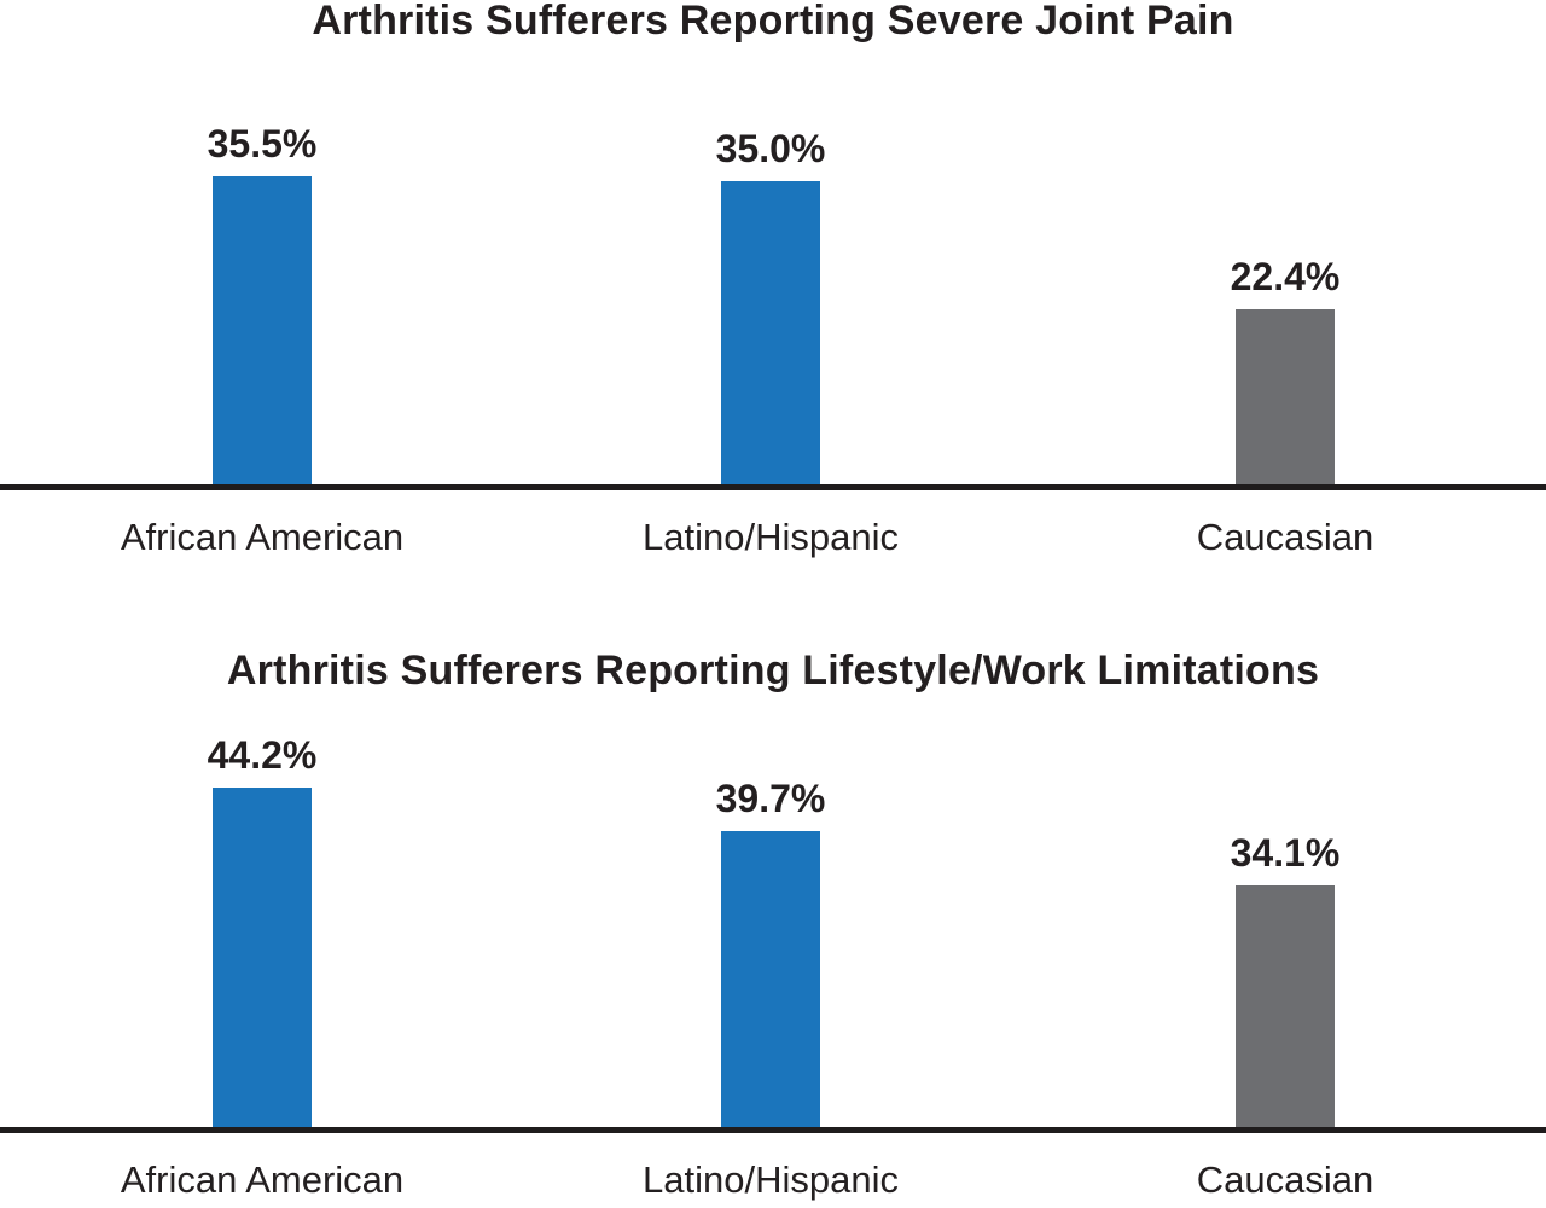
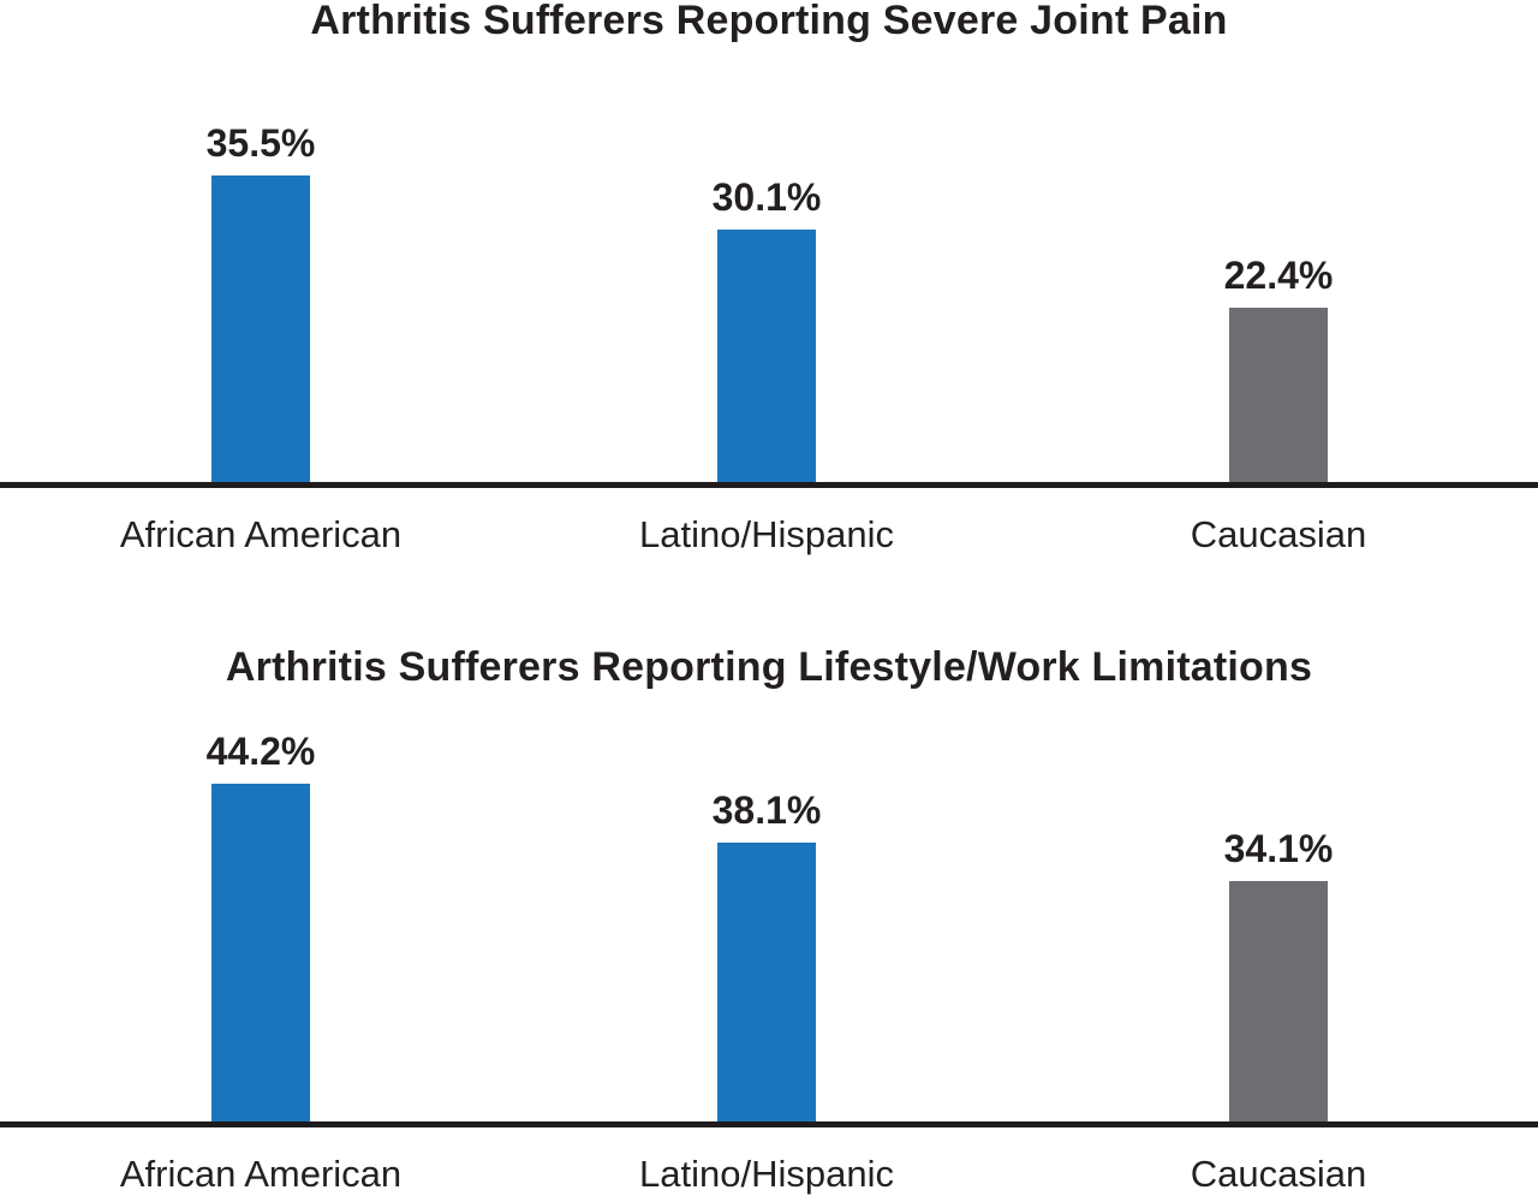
Arthritis Sufferers Reporting Severe Joint Pain/Latino/Hispanic: 35.0% -> 30.1%
Arthritis Sufferers Reporting Lifestyle/Work Limitations/Latino/Hispanic: 39.7% -> 38.1%
